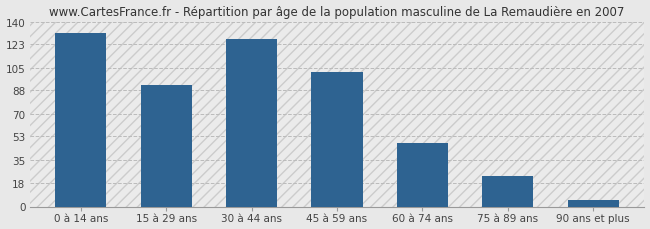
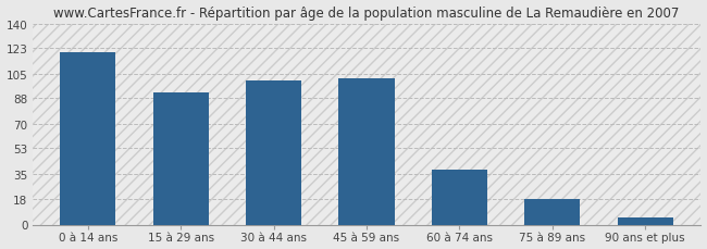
0 à 14 ans: 131 -> 120
30 à 44 ans: 127 -> 100
60 à 74 ans: 48 -> 38
75 à 89 ans: 23 -> 18
